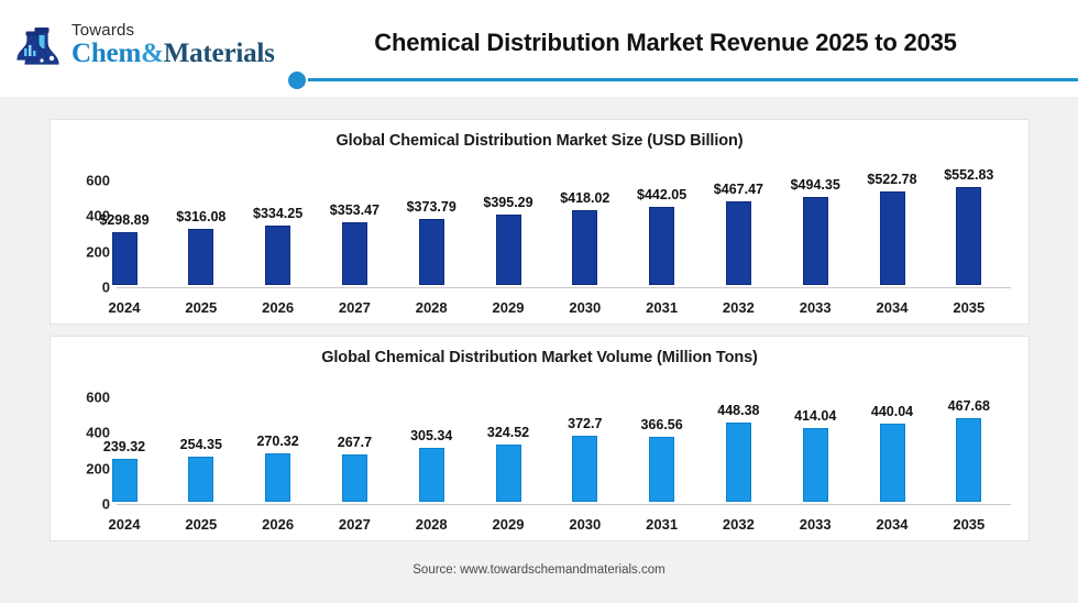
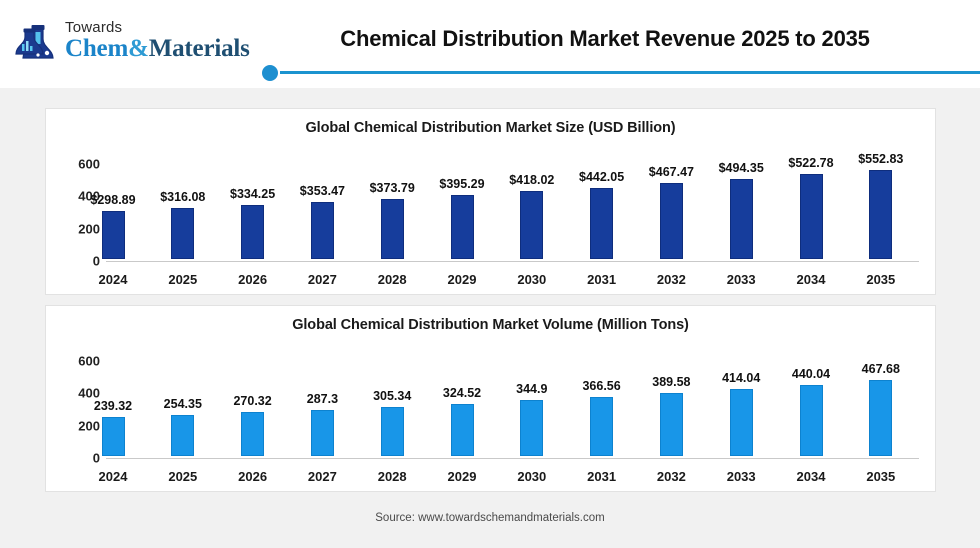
Global Chemical Distribution Market Volume (Million Tons)/2027: 267.7 -> 287.3
Global Chemical Distribution Market Volume (Million Tons)/2030: 372.7 -> 344.9
Global Chemical Distribution Market Volume (Million Tons)/2032: 448.38 -> 389.58
